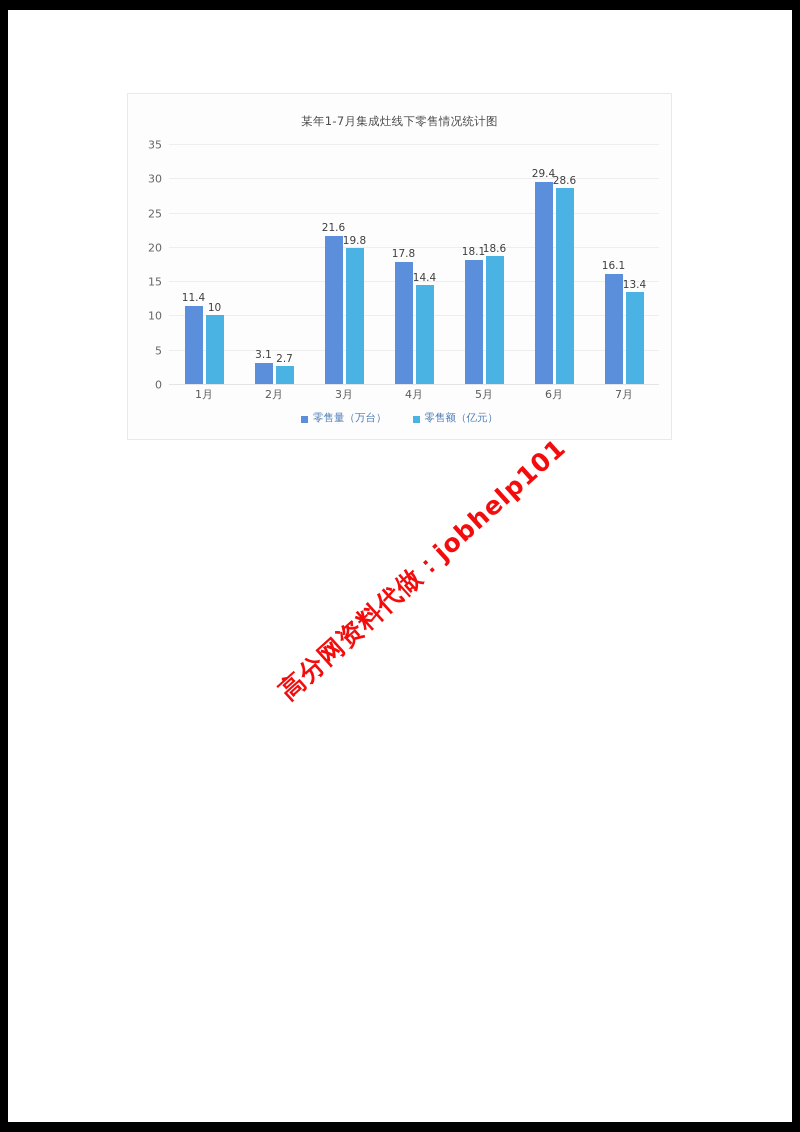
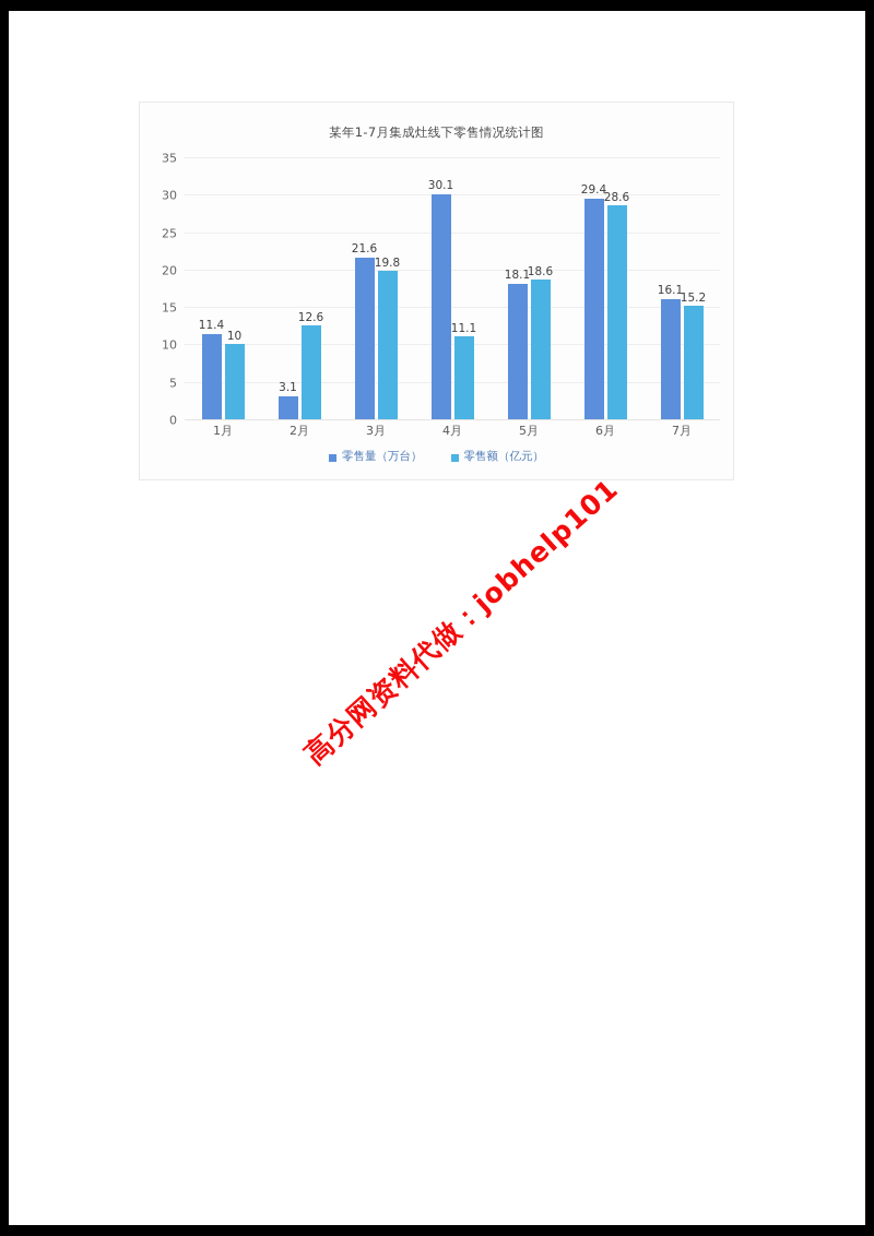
零售额（亿元）/2月: 2.7 -> 12.6
零售量（万台）/4月: 17.8 -> 30.1
零售额（亿元）/4月: 14.4 -> 11.1
零售额（亿元）/7月: 13.4 -> 15.2
